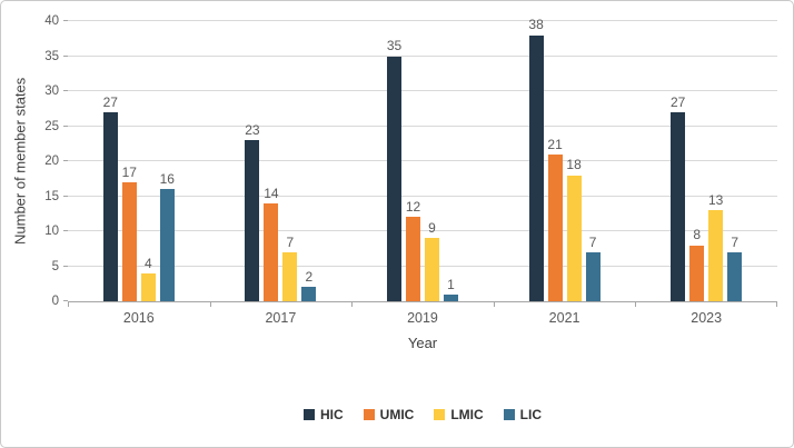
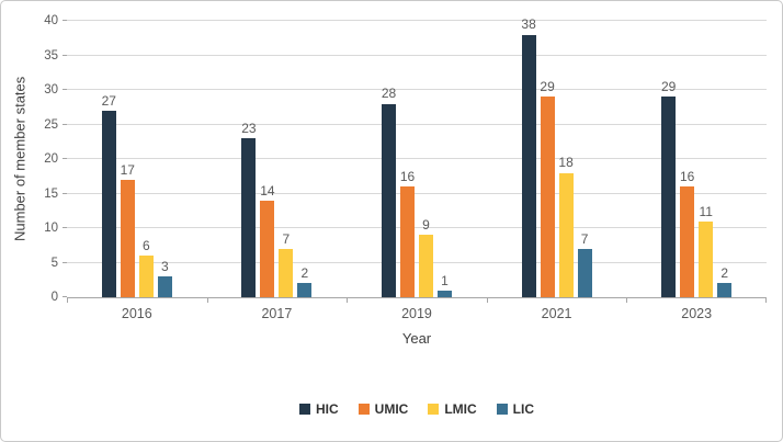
LMIC/2016: 4 -> 6
LIC/2016: 16 -> 3
HIC/2019: 35 -> 28
UMIC/2019: 12 -> 16
UMIC/2021: 21 -> 29
HIC/2023: 27 -> 29
UMIC/2023: 8 -> 16
LMIC/2023: 13 -> 11
LIC/2023: 7 -> 2
